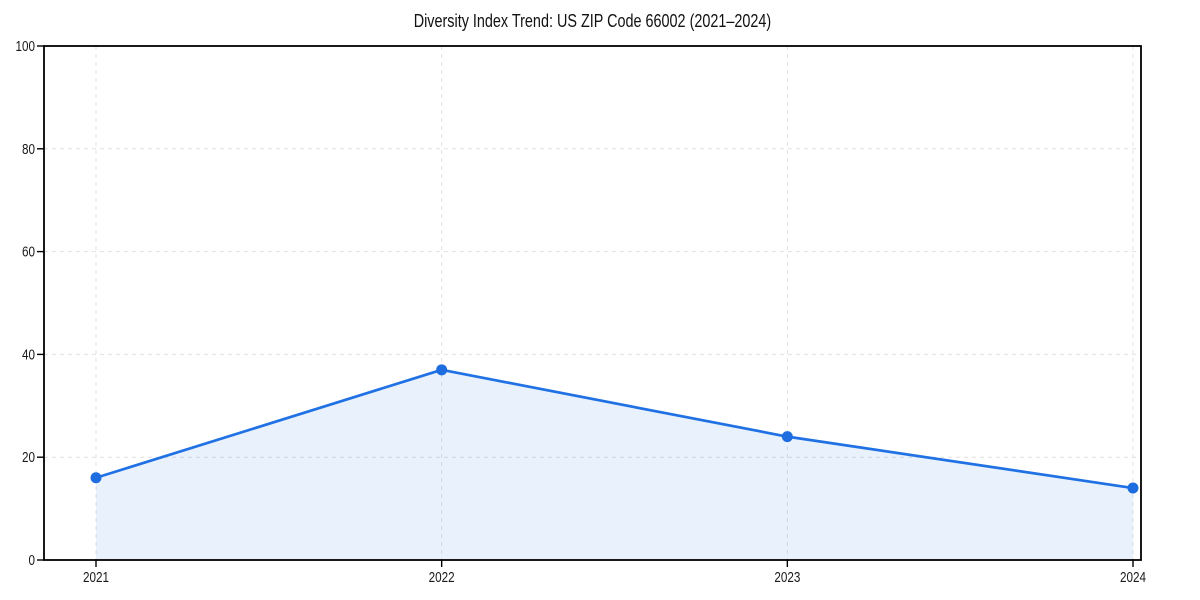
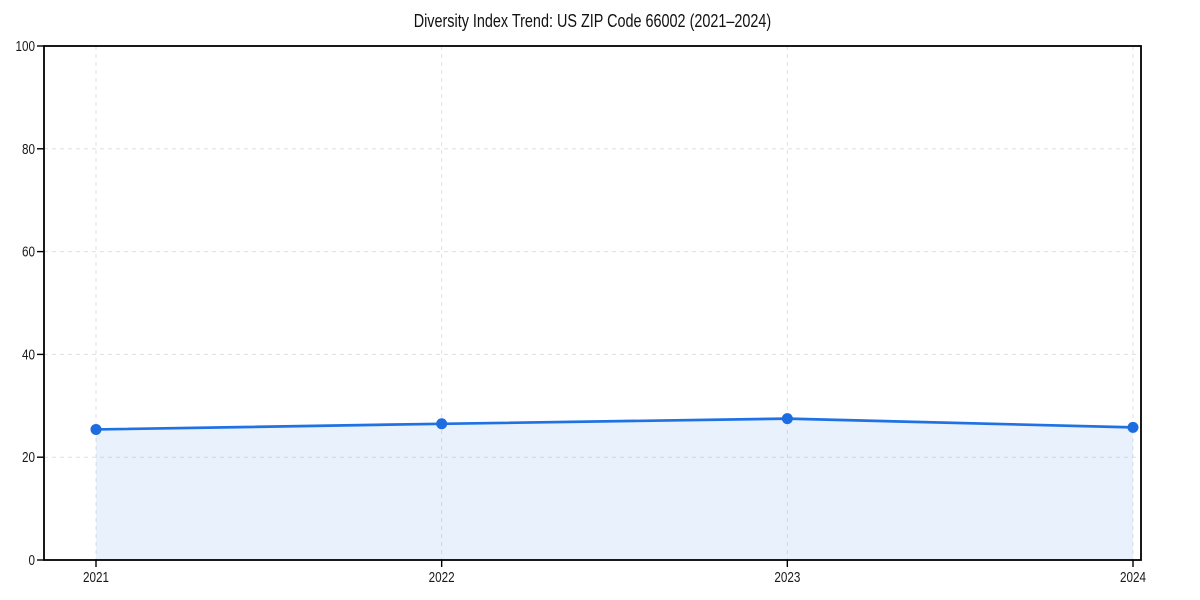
2021: 16 -> 25
2022: 37 -> 26
2023: 24 -> 28
2024: 14 -> 26
